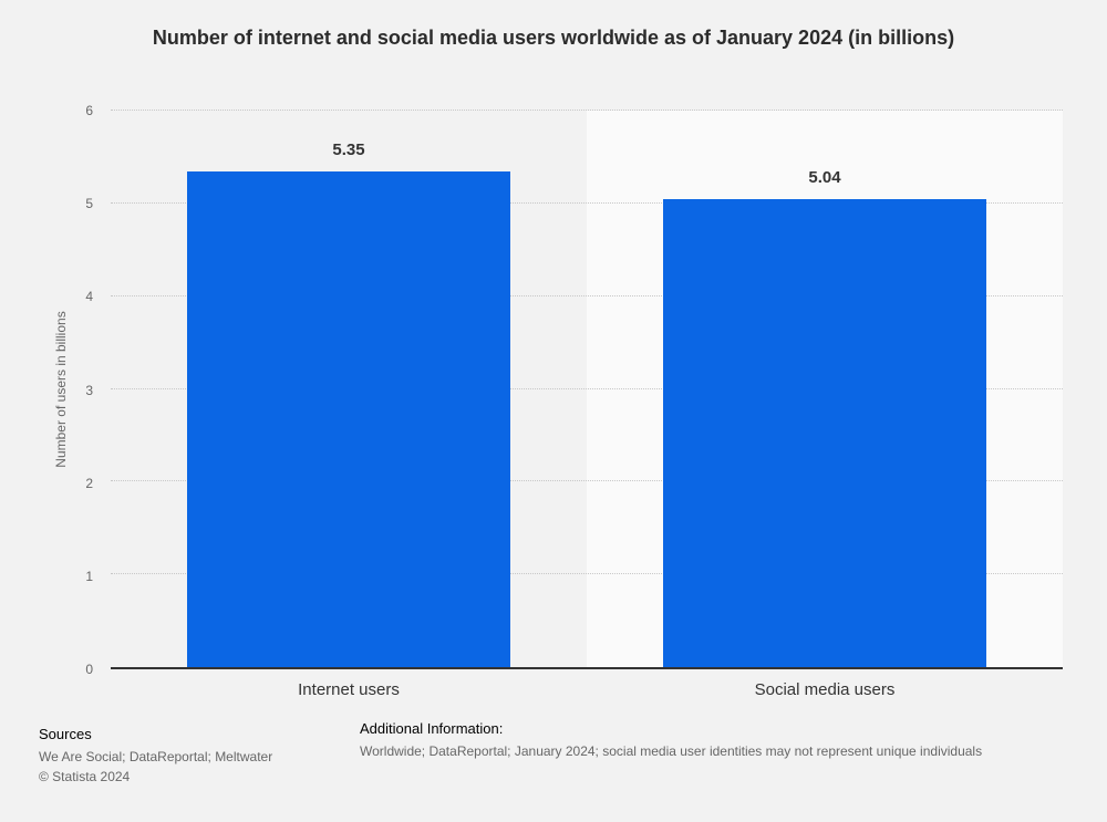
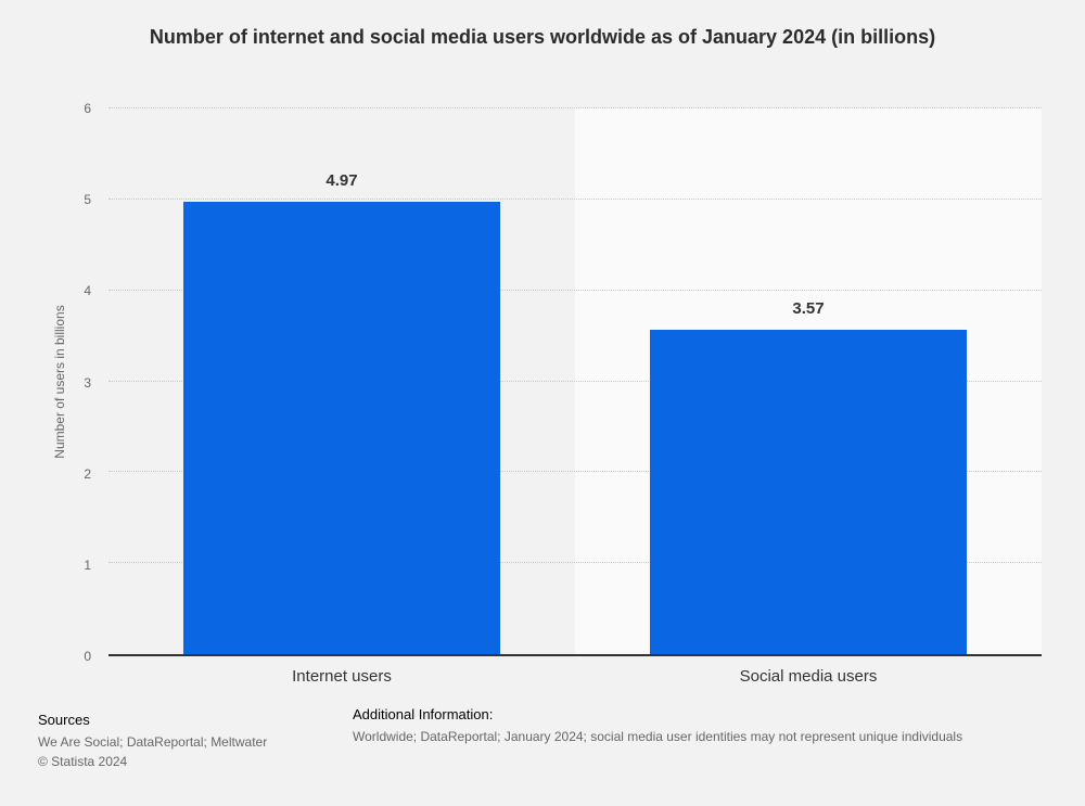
Internet users: 5.35 -> 4.97
Social media users: 5.04 -> 3.57
